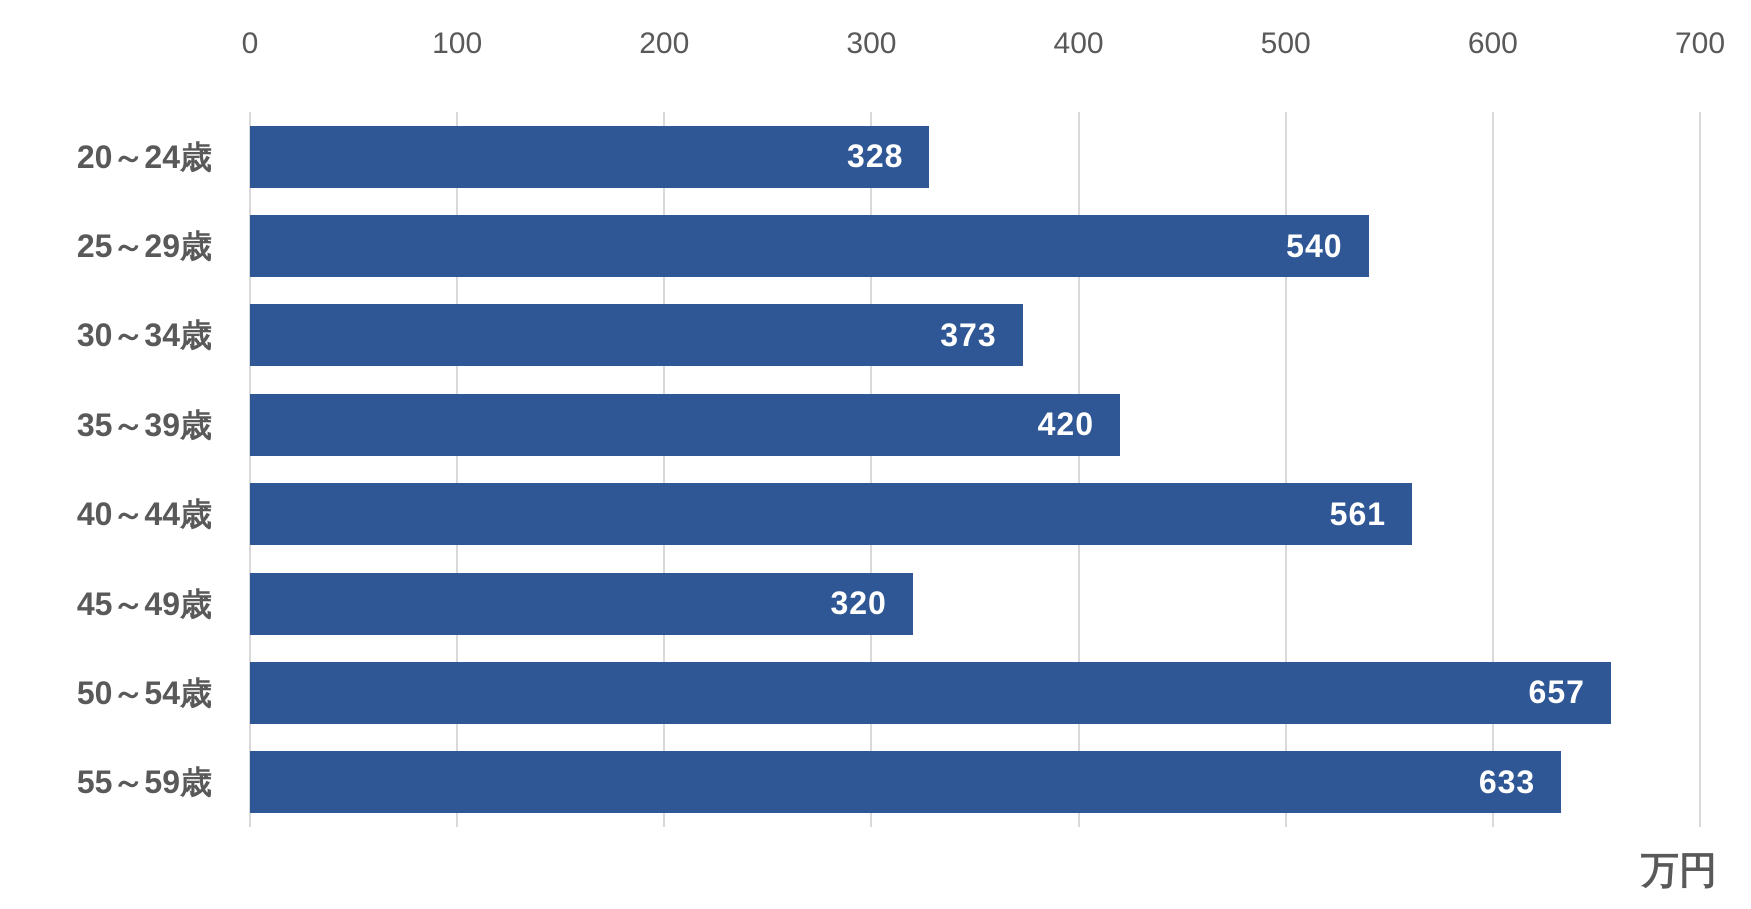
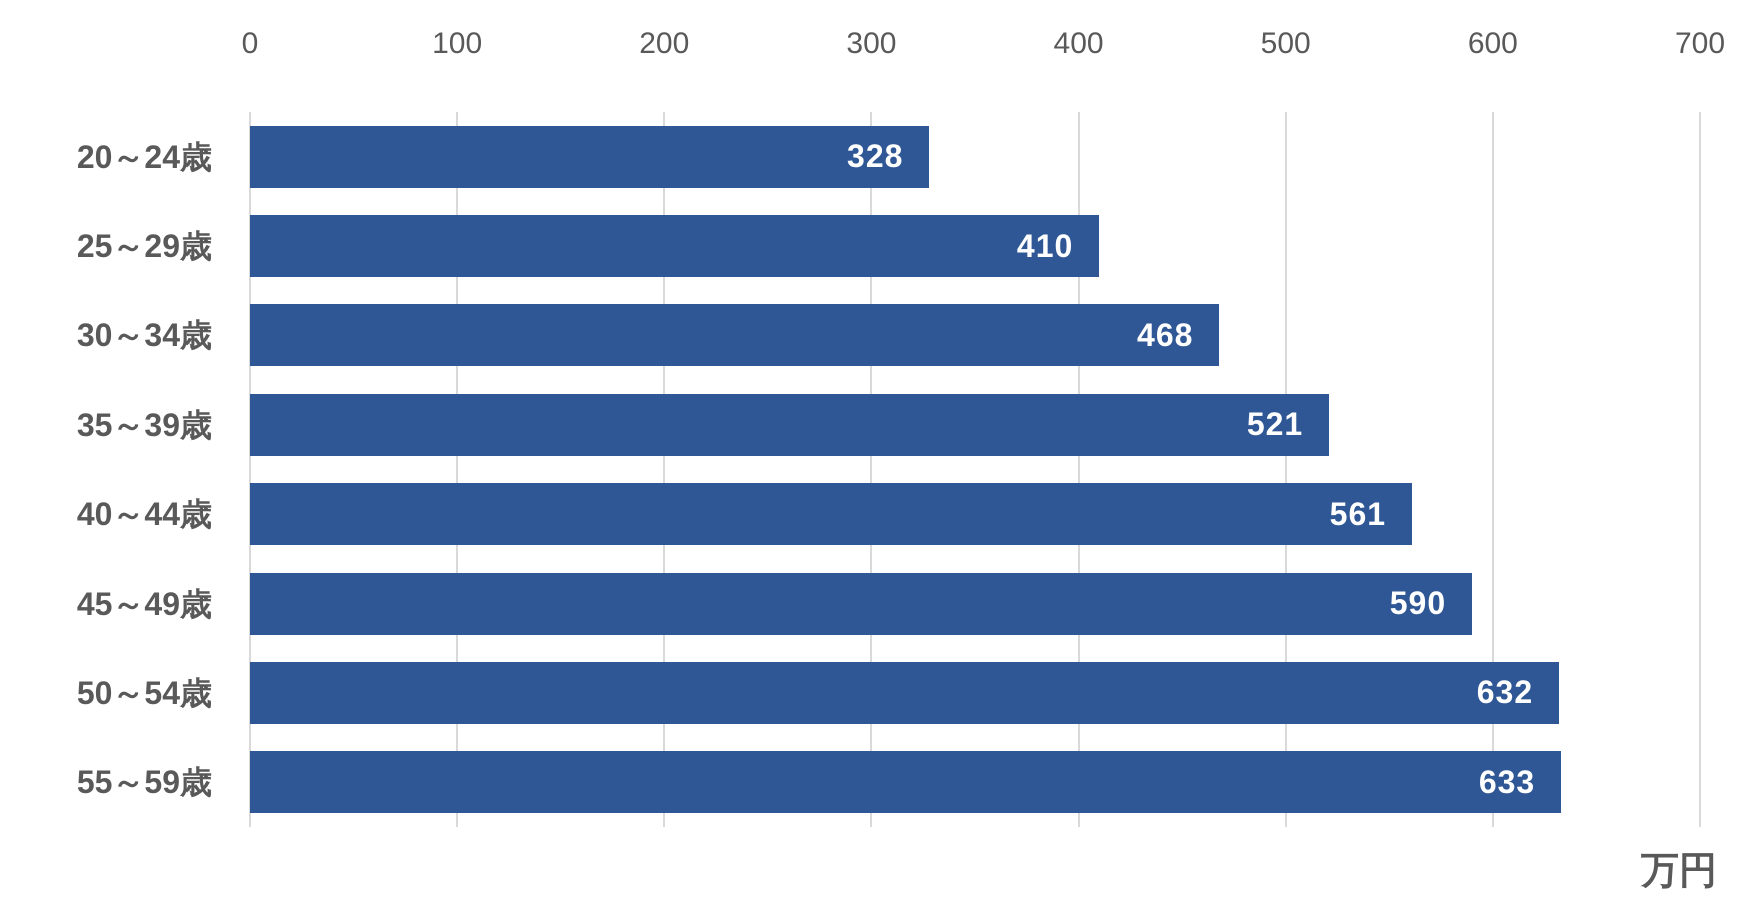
25～29歳: 540 -> 410
30～34歳: 373 -> 468
35～39歳: 420 -> 521
45～49歳: 320 -> 590
50～54歳: 657 -> 632
